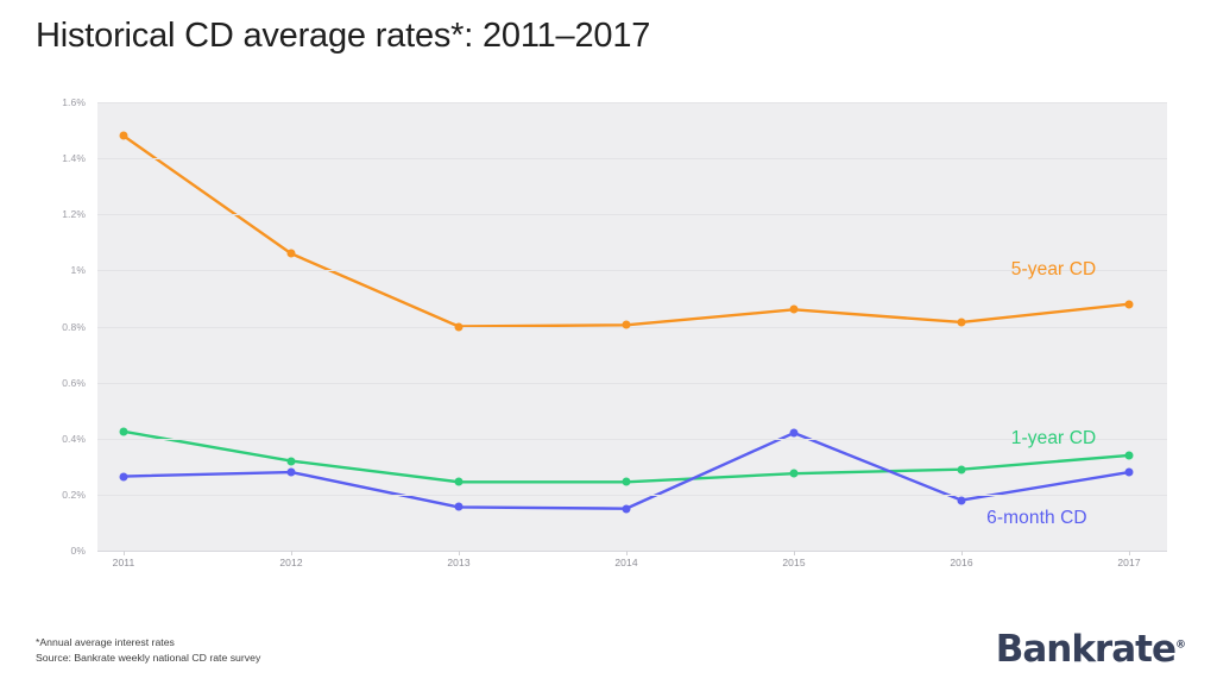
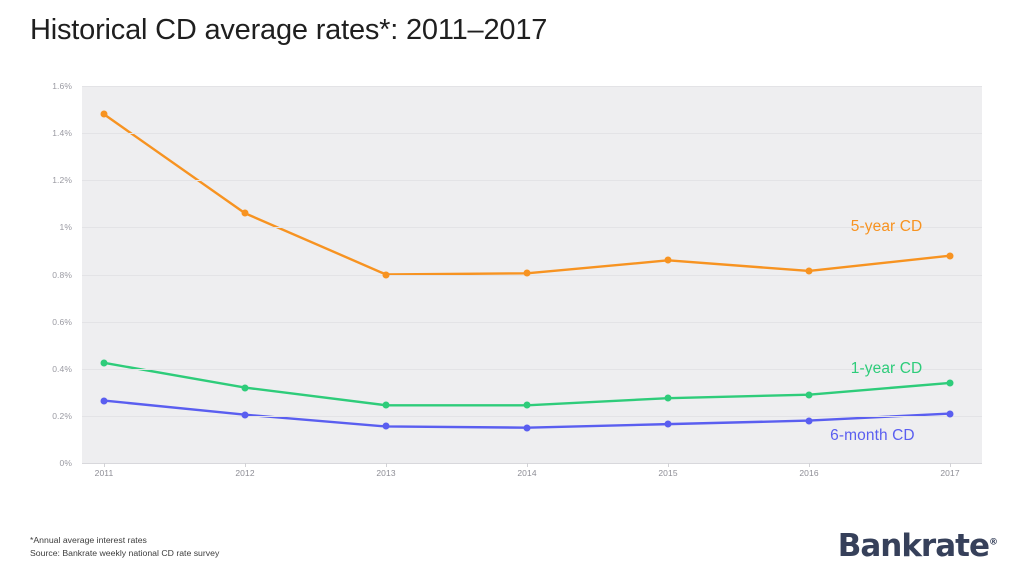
6-month CD/2012: 0.28% -> 0.20%
6-month CD/2015: 0.42% -> 0.17%
6-month CD/2017: 0.28% -> 0.21%
